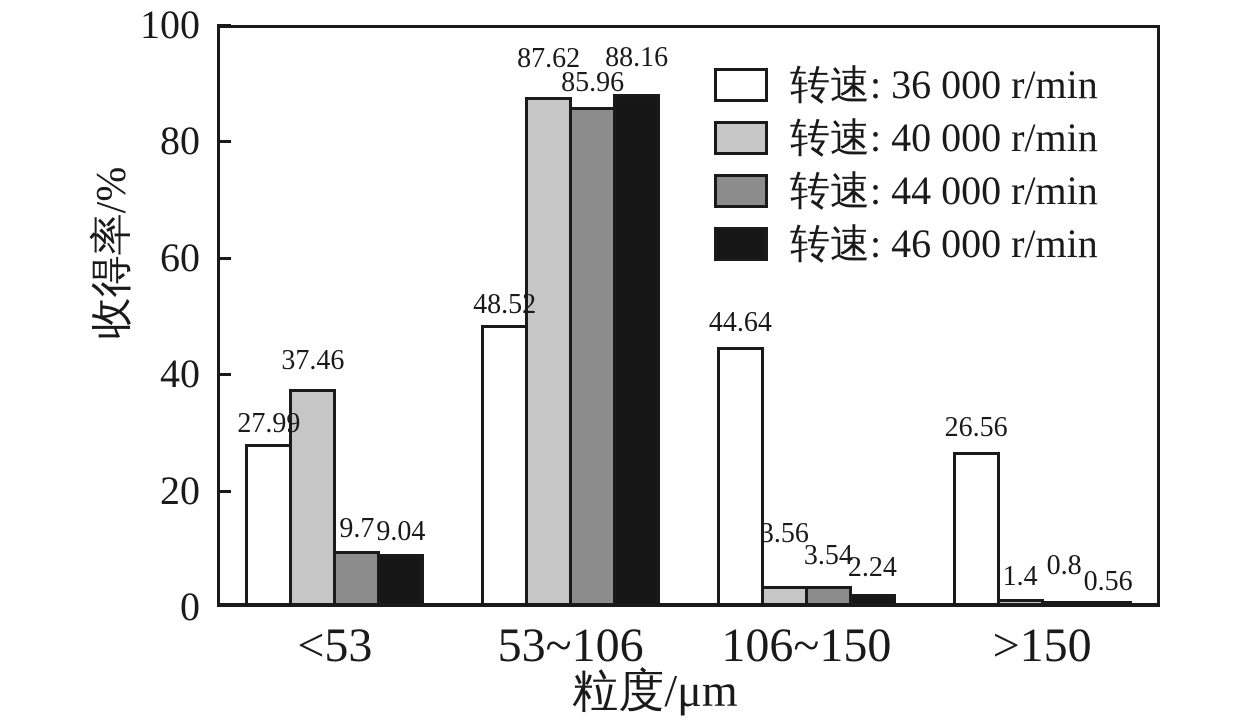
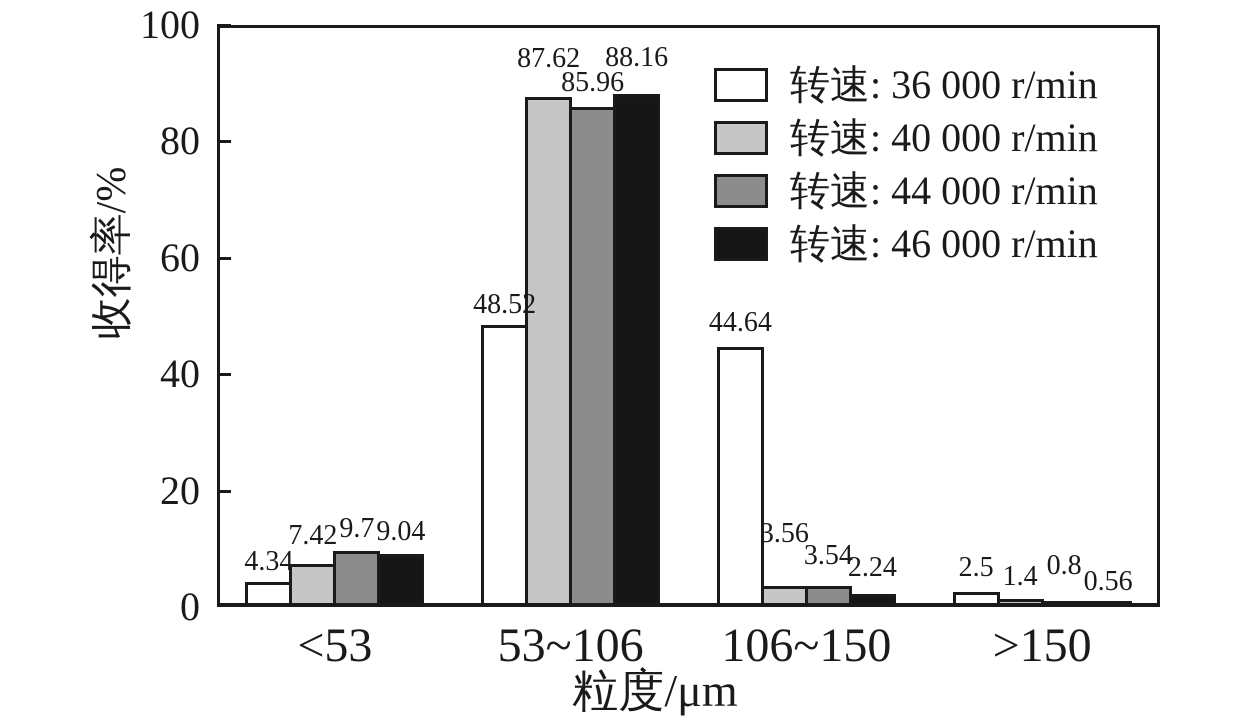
转速: 36 000 r/min/<53: 27.99 -> 4.34
转速: 40 000 r/min/<53: 37.46 -> 7.42
转速: 36 000 r/min/>150: 26.56 -> 2.5
